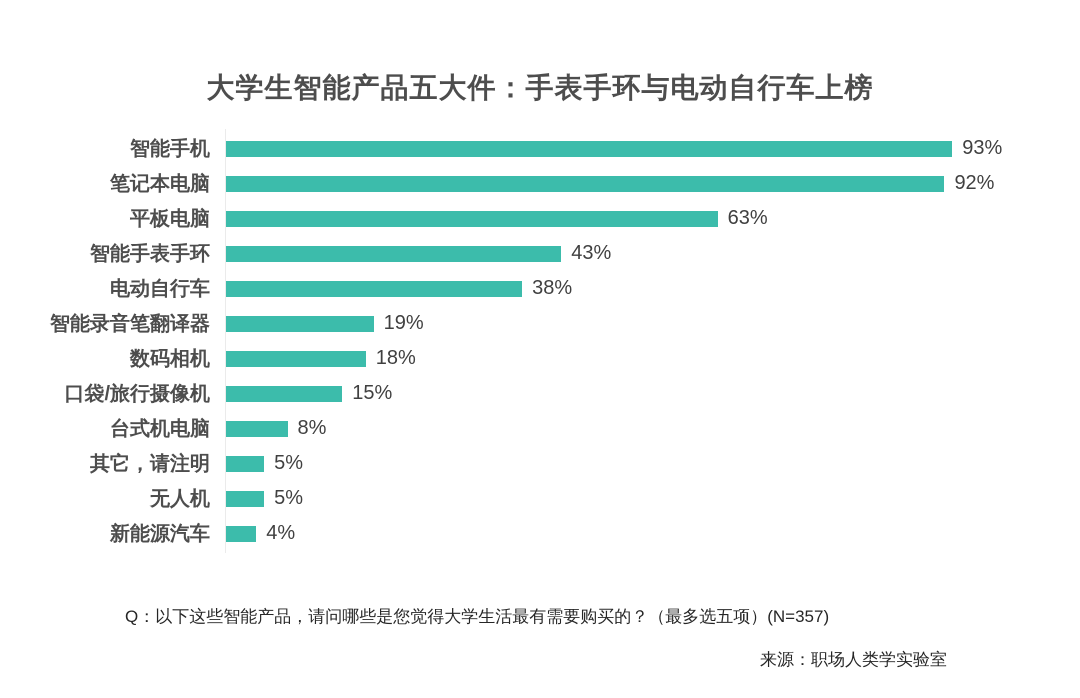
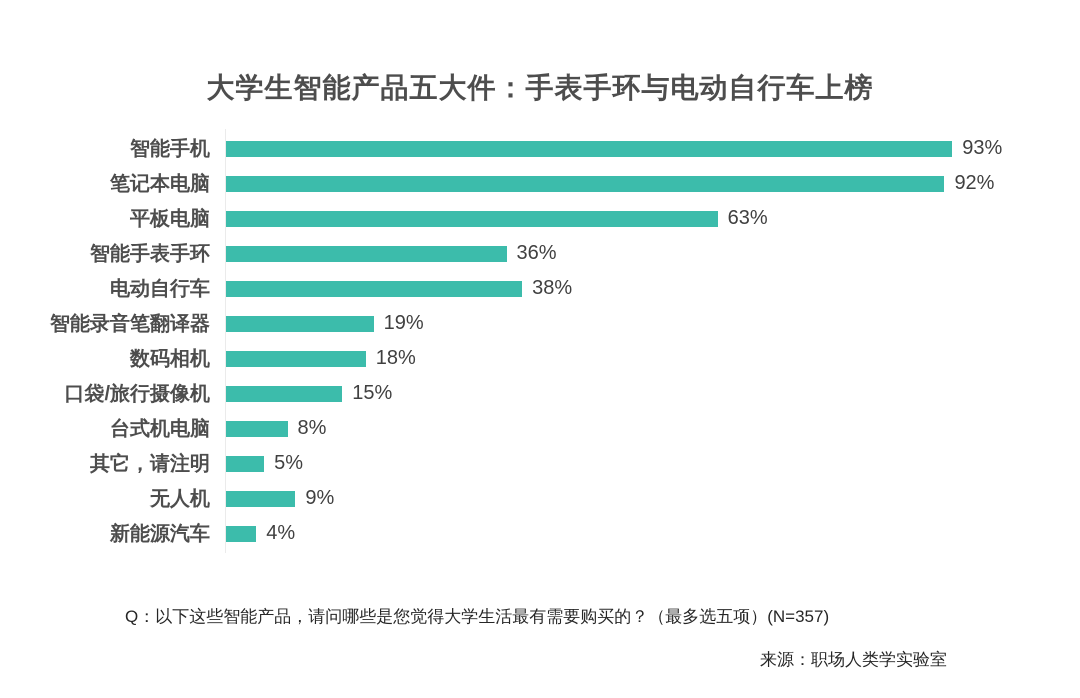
智能手表手环: 43% -> 36%
无人机: 5% -> 9%
